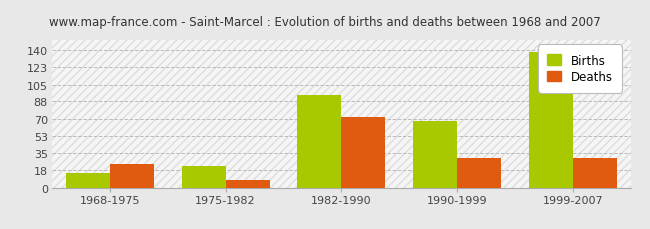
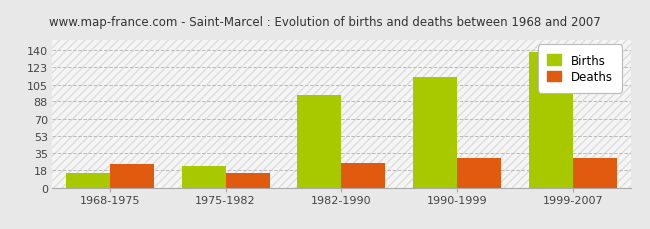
Deaths/1975-1982: 8 -> 15
Deaths/1982-1990: 72 -> 25
Births/1990-1999: 68 -> 113
